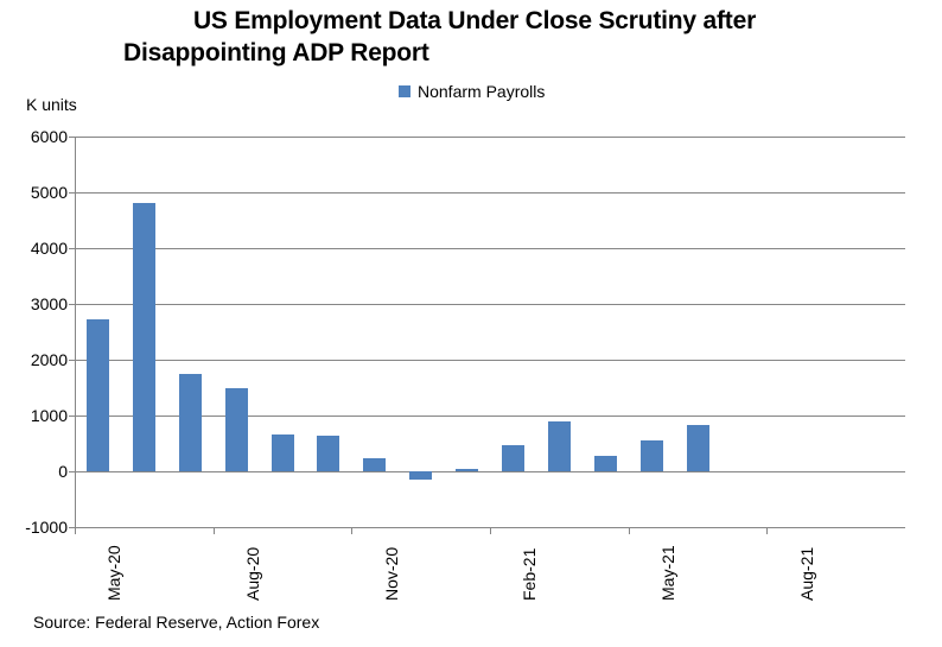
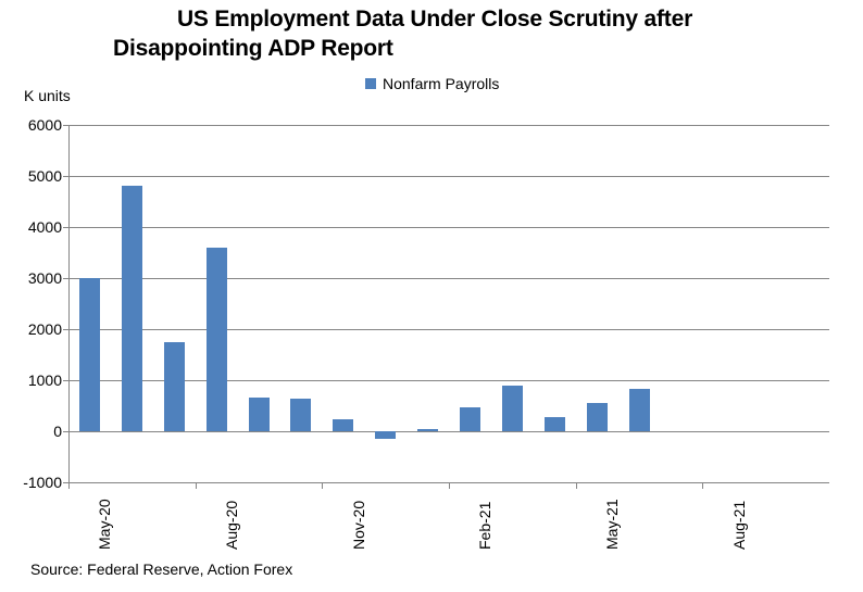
May-20: 2700 -> 3000
Aug-20: 1500 -> 3600
